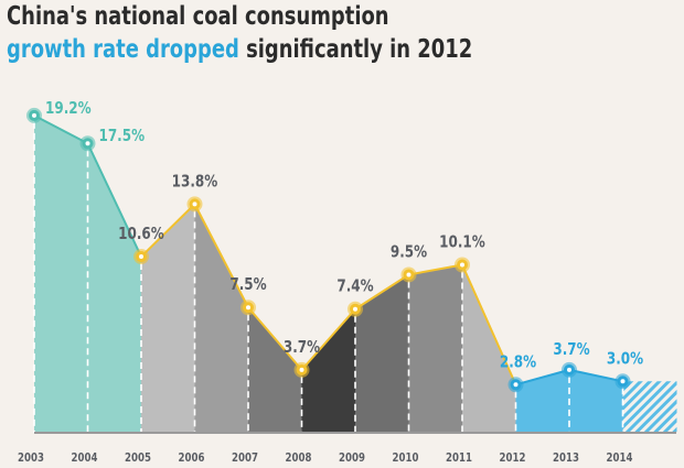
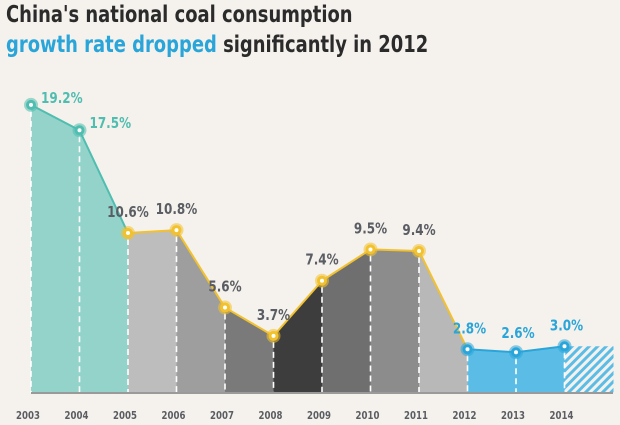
2006: 13.8% -> 10.8%
2007: 7.5% -> 5.6%
2011: 10.1% -> 9.4%
2013: 3.7% -> 2.6%
